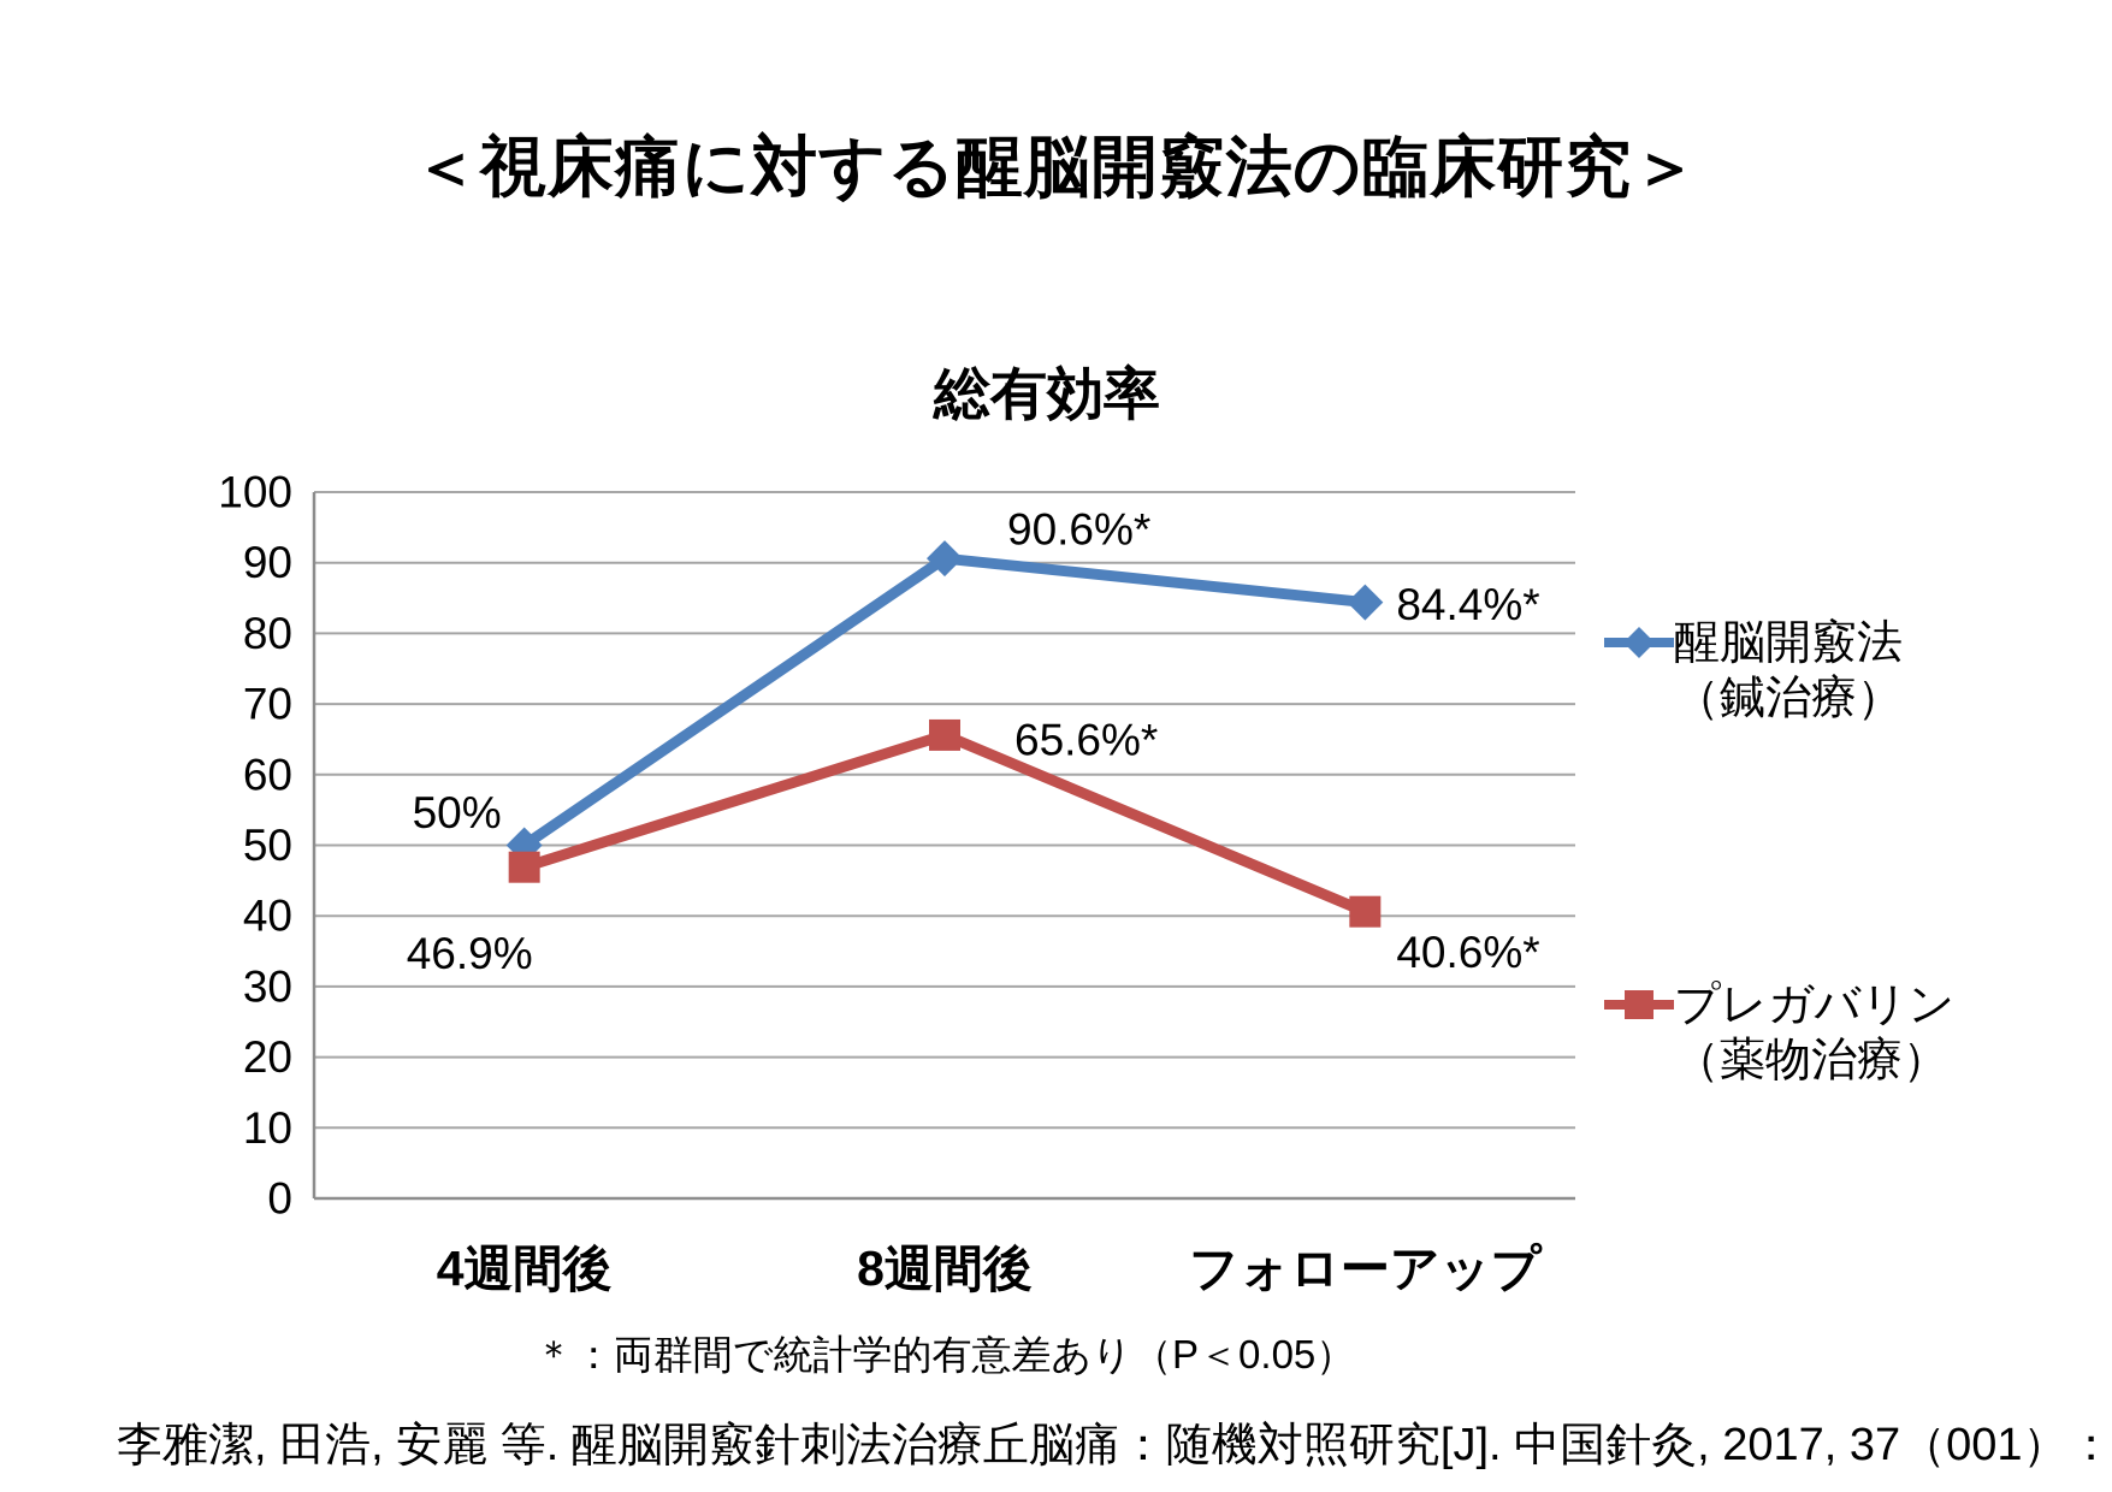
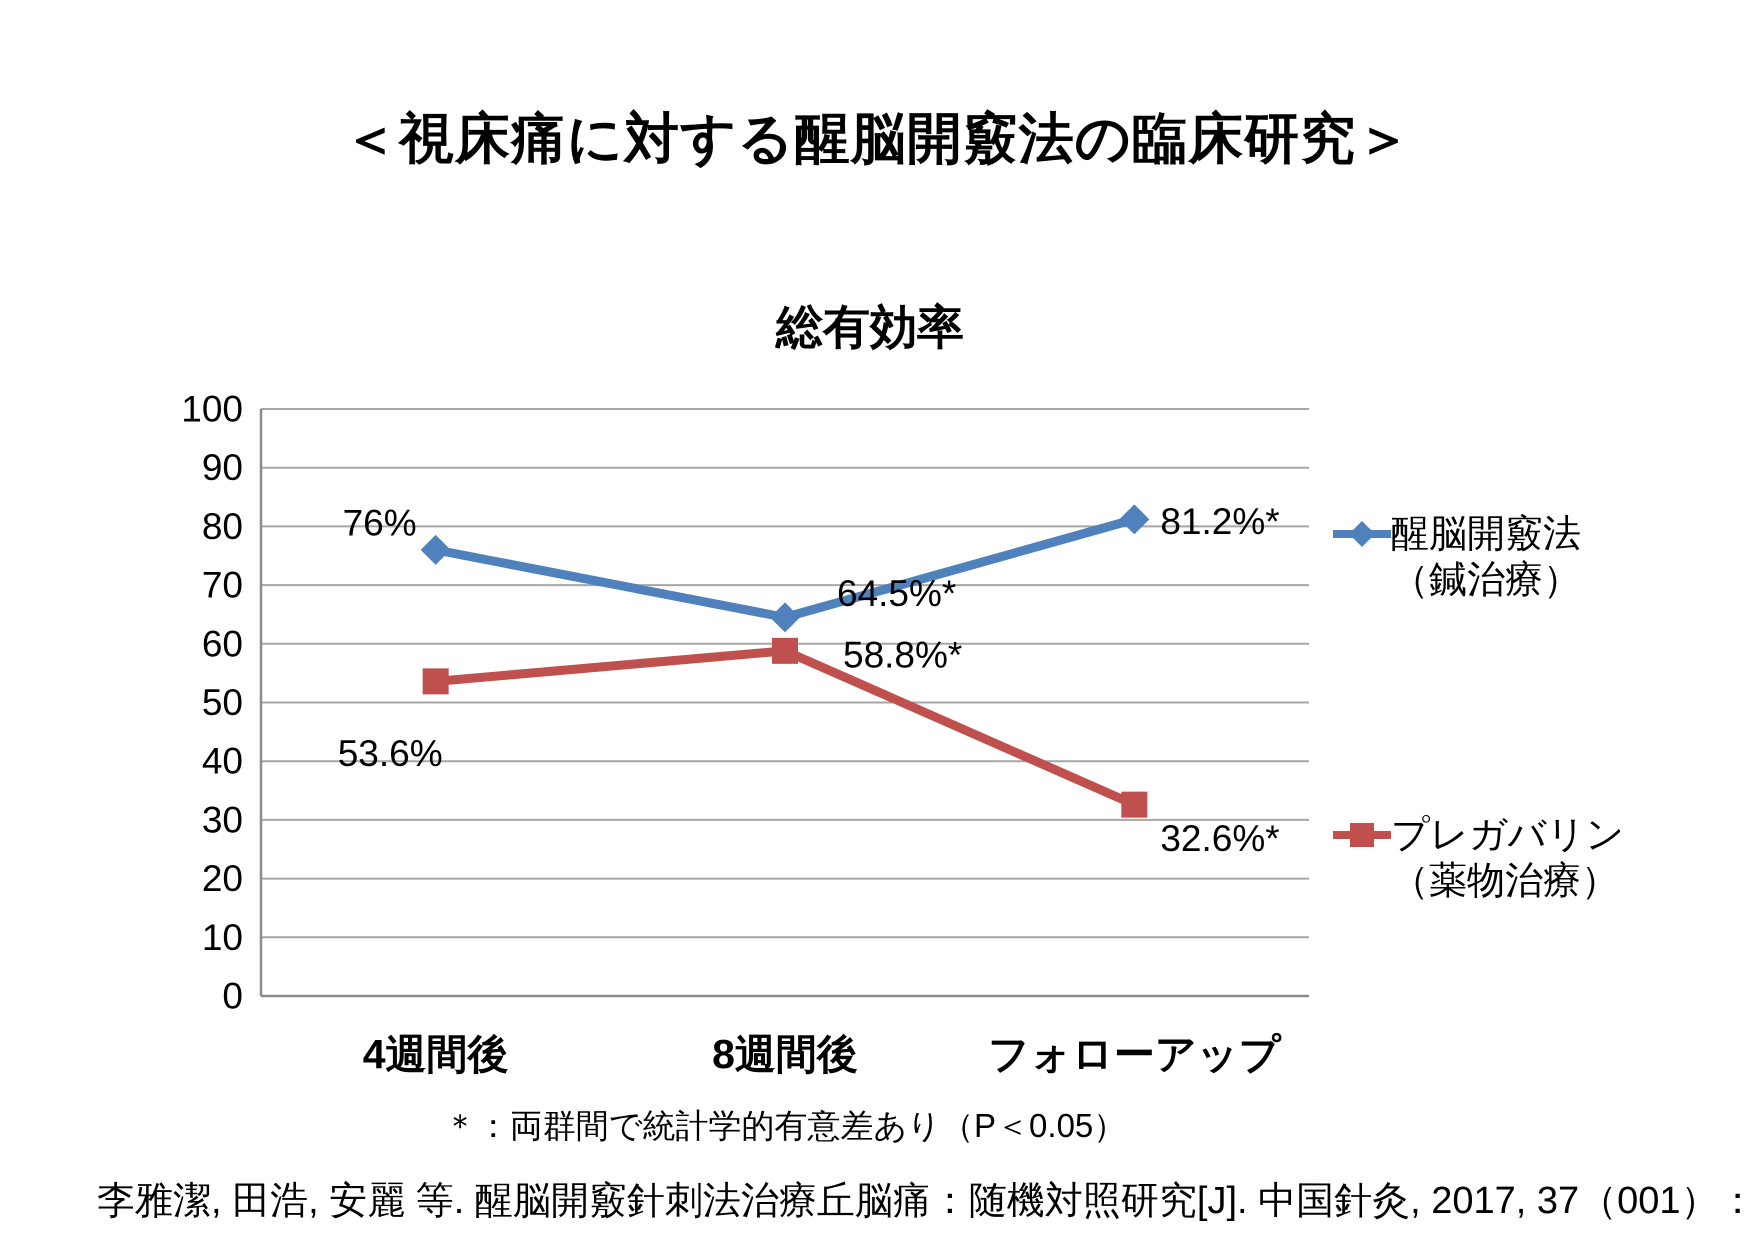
醒脳開竅法（鍼治療）/4週間後: 50% -> 76%
プレガバリン（薬物治療）/4週間後: 46.9% -> 53.6%
醒脳開竅法（鍼治療）/8週間後: 90.6 -> 64.5
プレガバリン（薬物治療）/8週間後: 65.6 -> 58.8
醒脳開竅法（鍼治療）/フォローアップ: 84.4 -> 81.2
プレガバリン（薬物治療）/フォローアップ: 40.6 -> 32.6
